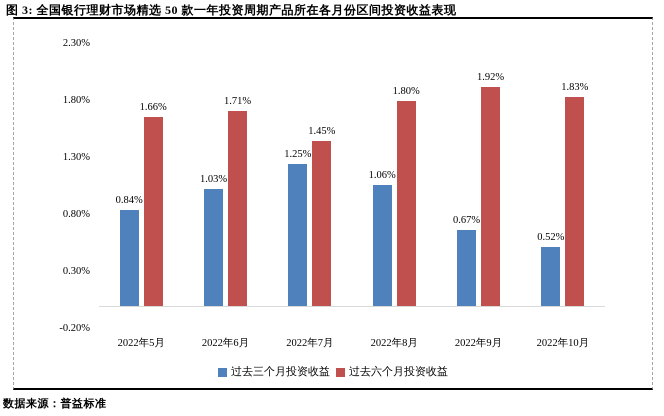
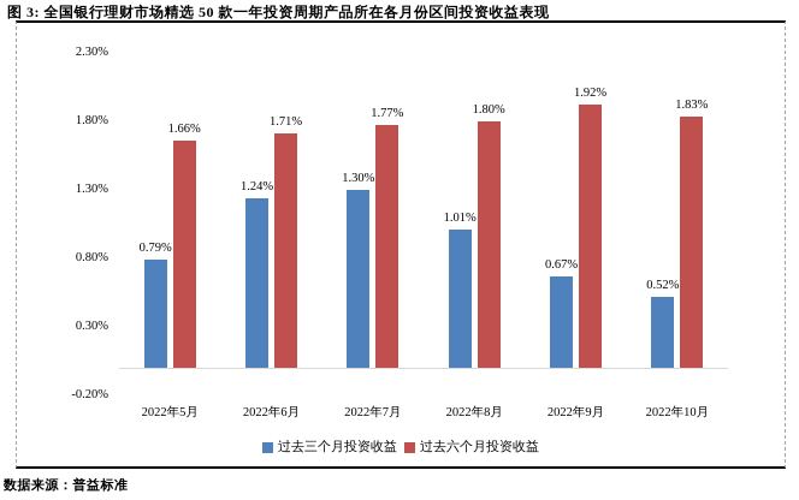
过去三个月投资收益/2022年5月: 0.84% -> 0.79%
过去三个月投资收益/2022年6月: 1.03% -> 1.24%
过去三个月投资收益/2022年7月: 1.25% -> 1.30%
过去六个月投资收益/2022年7月: 1.45% -> 1.77%
过去三个月投资收益/2022年8月: 1.06% -> 1.01%
